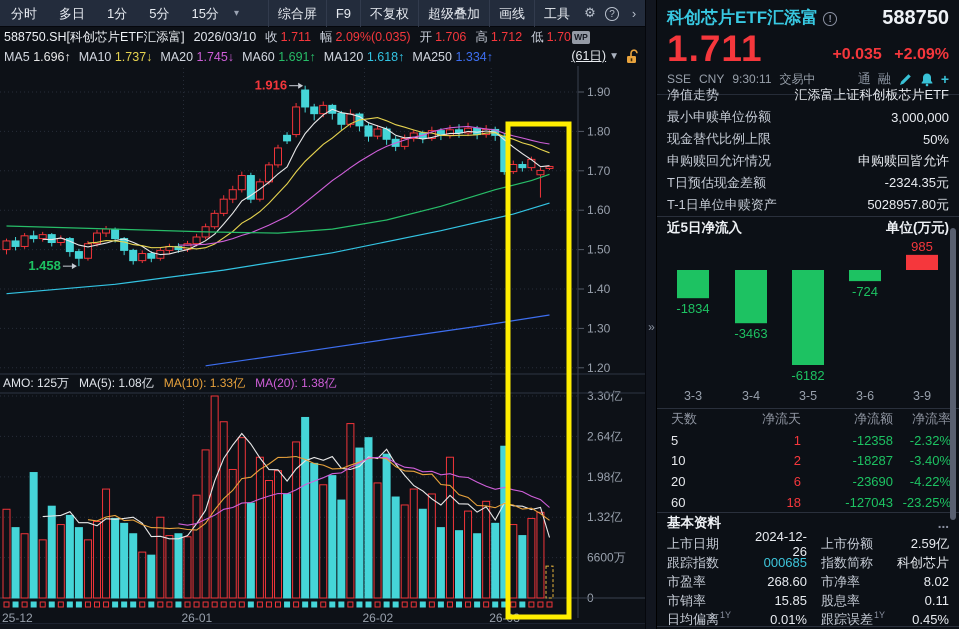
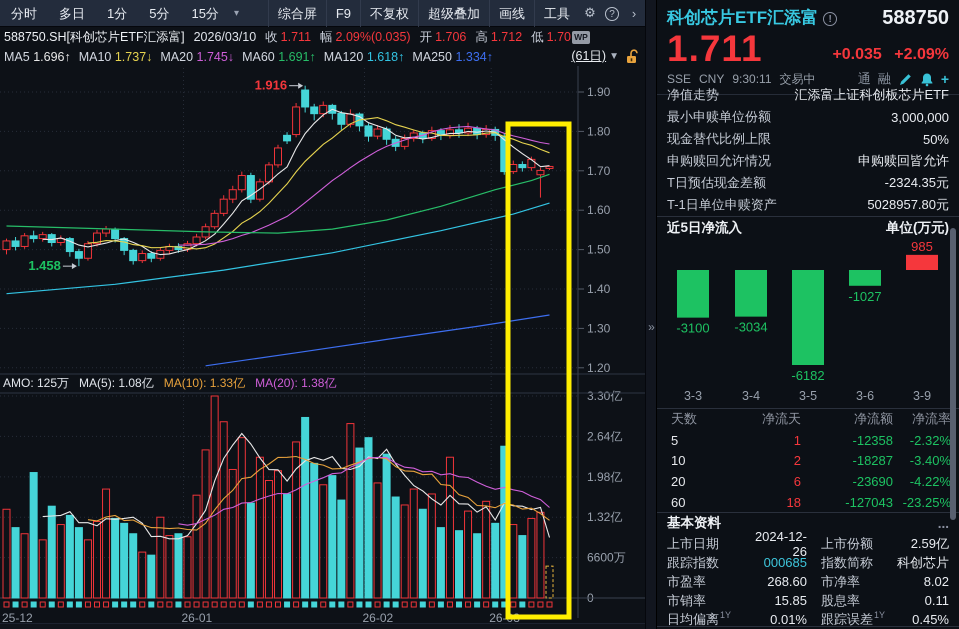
近5日净流入/3-3: -1834 -> -3100
近5日净流入/3-4: -3463 -> -3034
近5日净流入/3-6: -724 -> -1027
